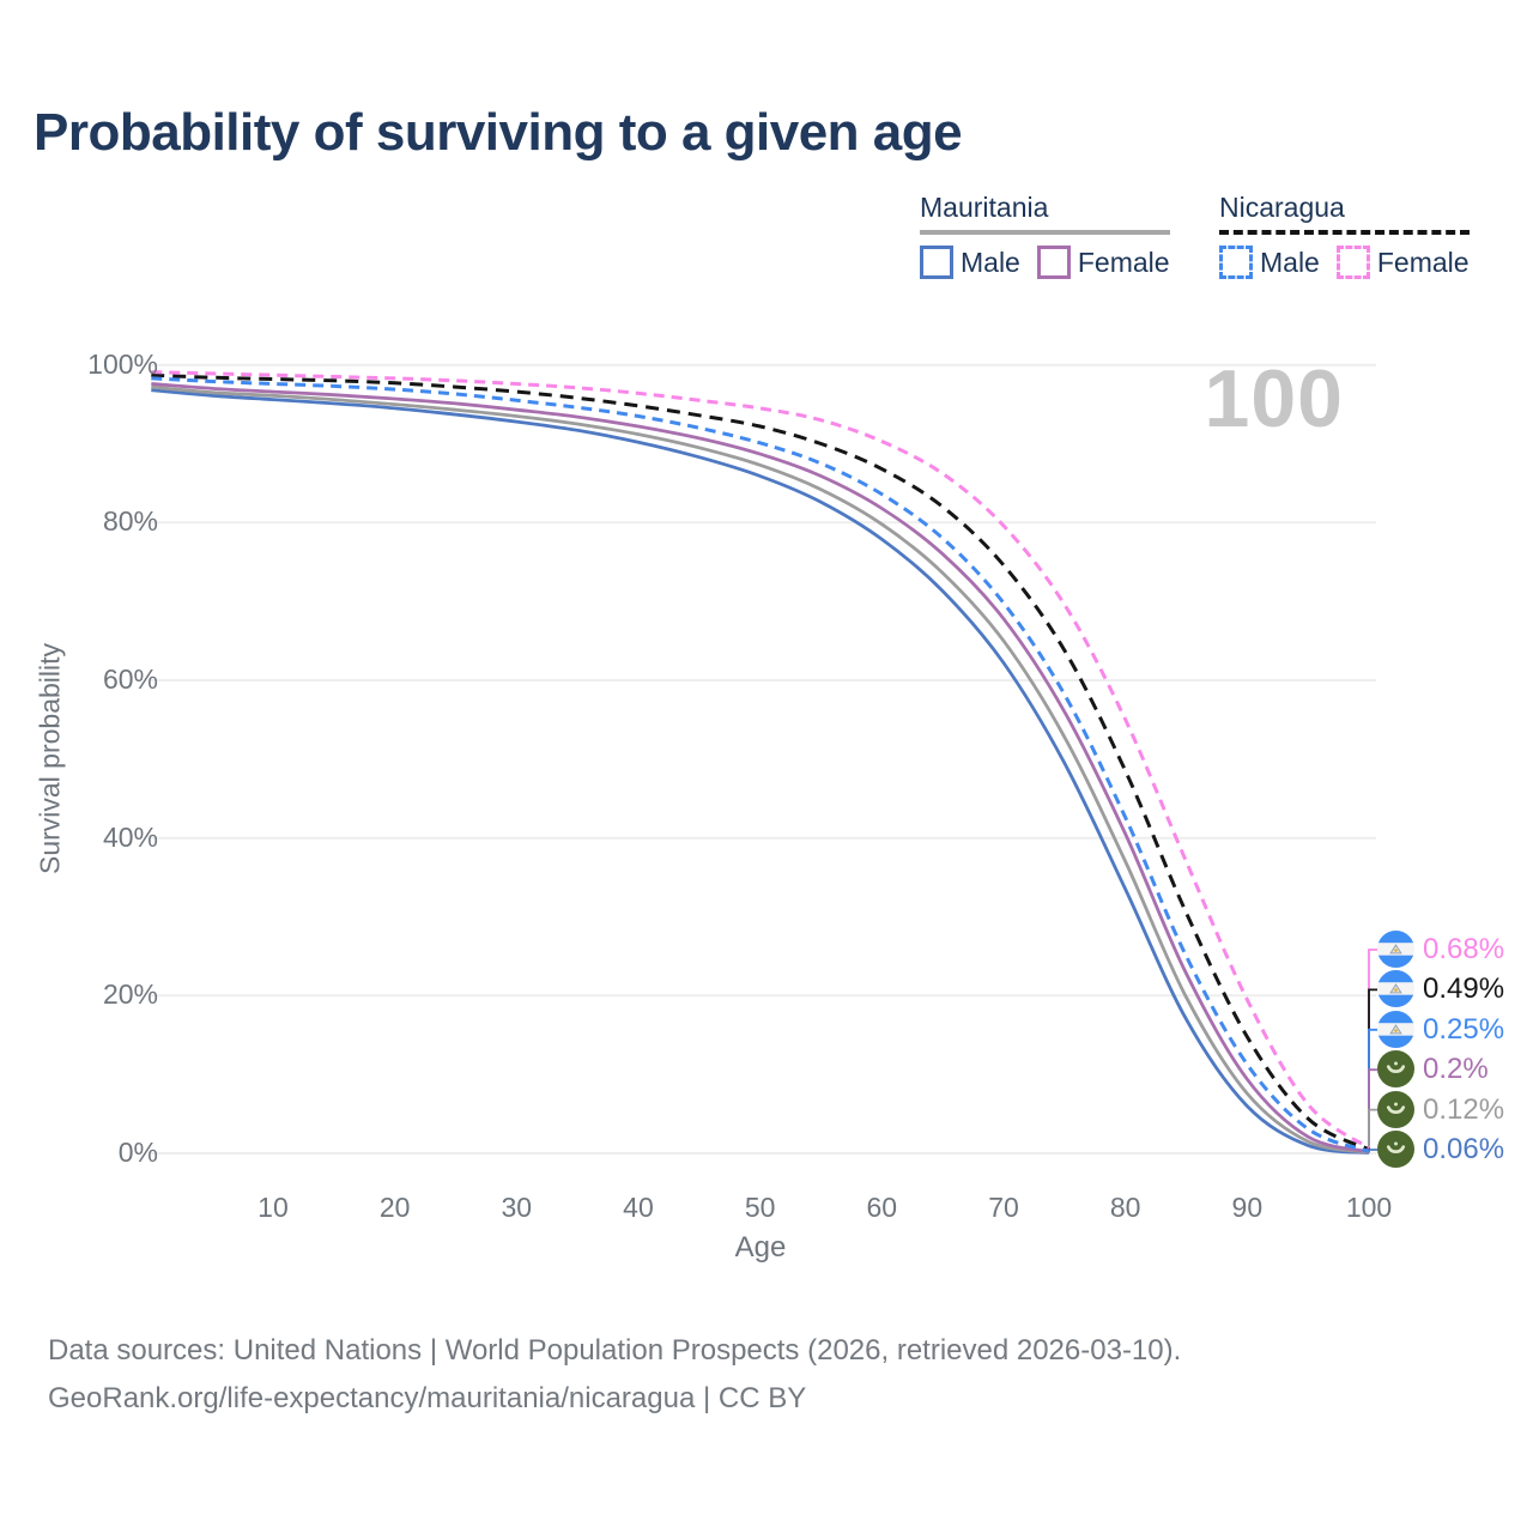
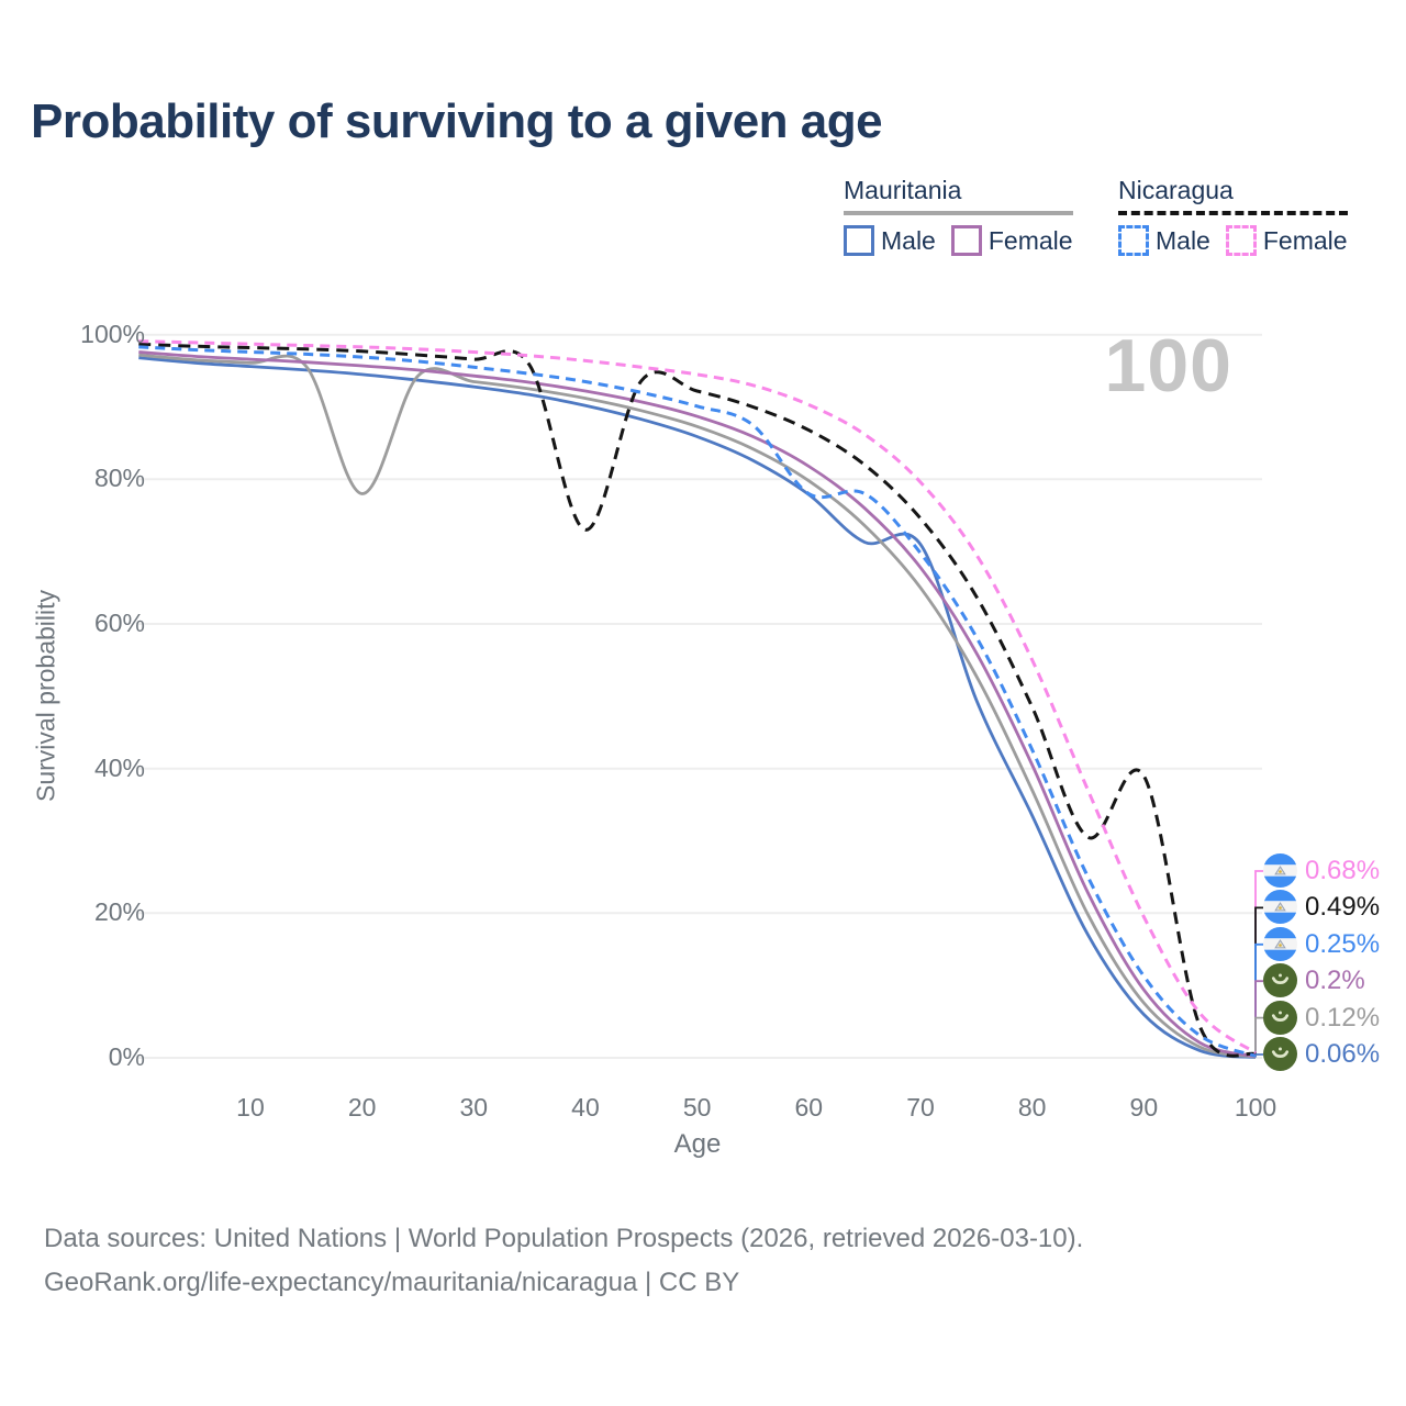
Mauritania/20: 95% -> 78%
Nicaragua/40: 95% -> 73%
Nicaragua Male/60: 84% -> 78%
Mauritania Male/70: 62% -> 71%
Nicaragua/90: 15% -> 39%
